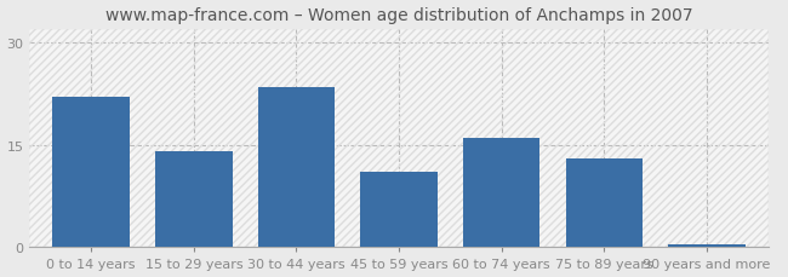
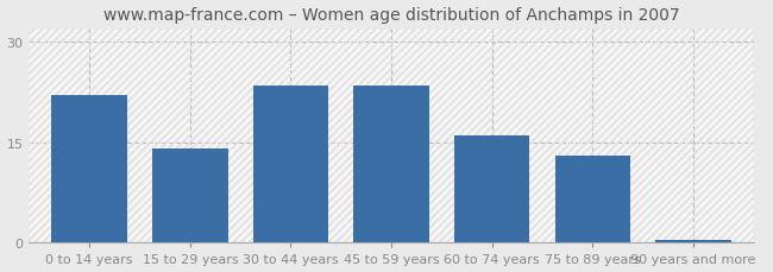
45 to 59 years: 11.0 -> 23.5
